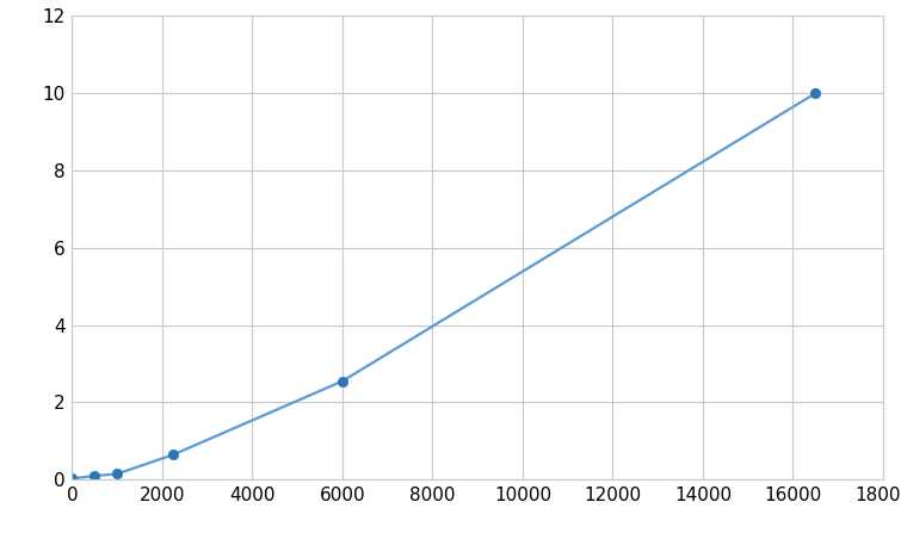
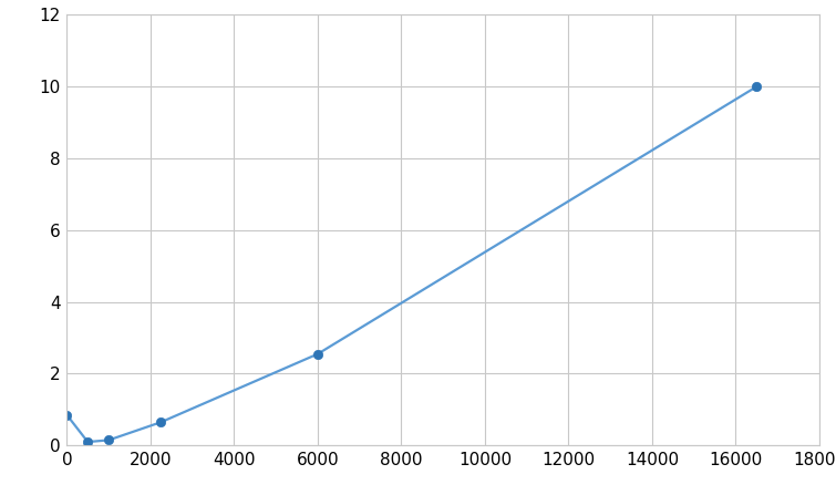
0: 0.03 -> 0.85
